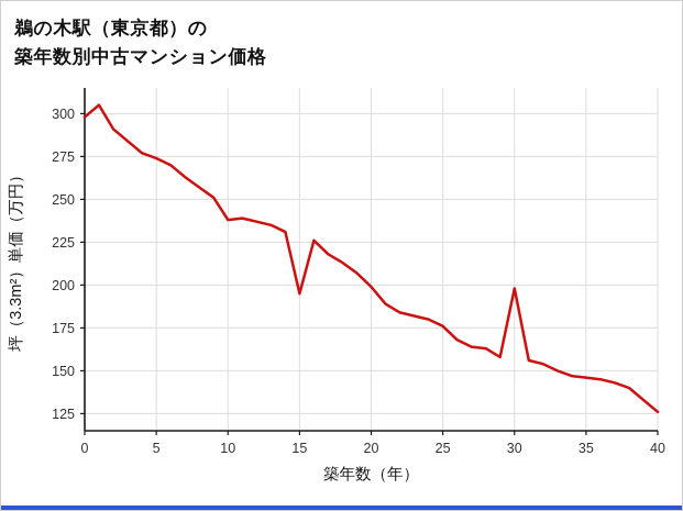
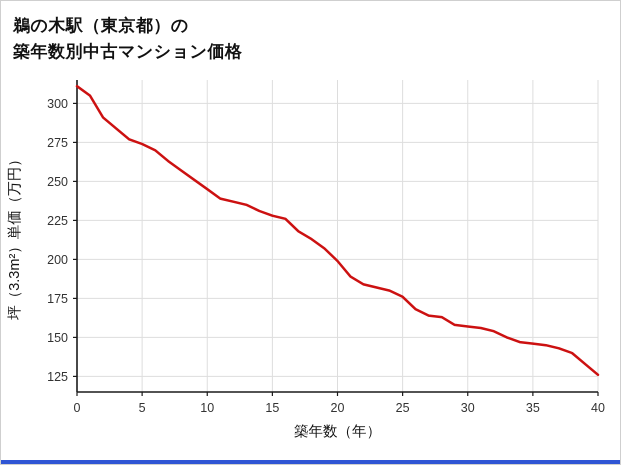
0: 298 -> 311
10: 238 -> 245
15: 195 -> 228
30: 198 -> 157
